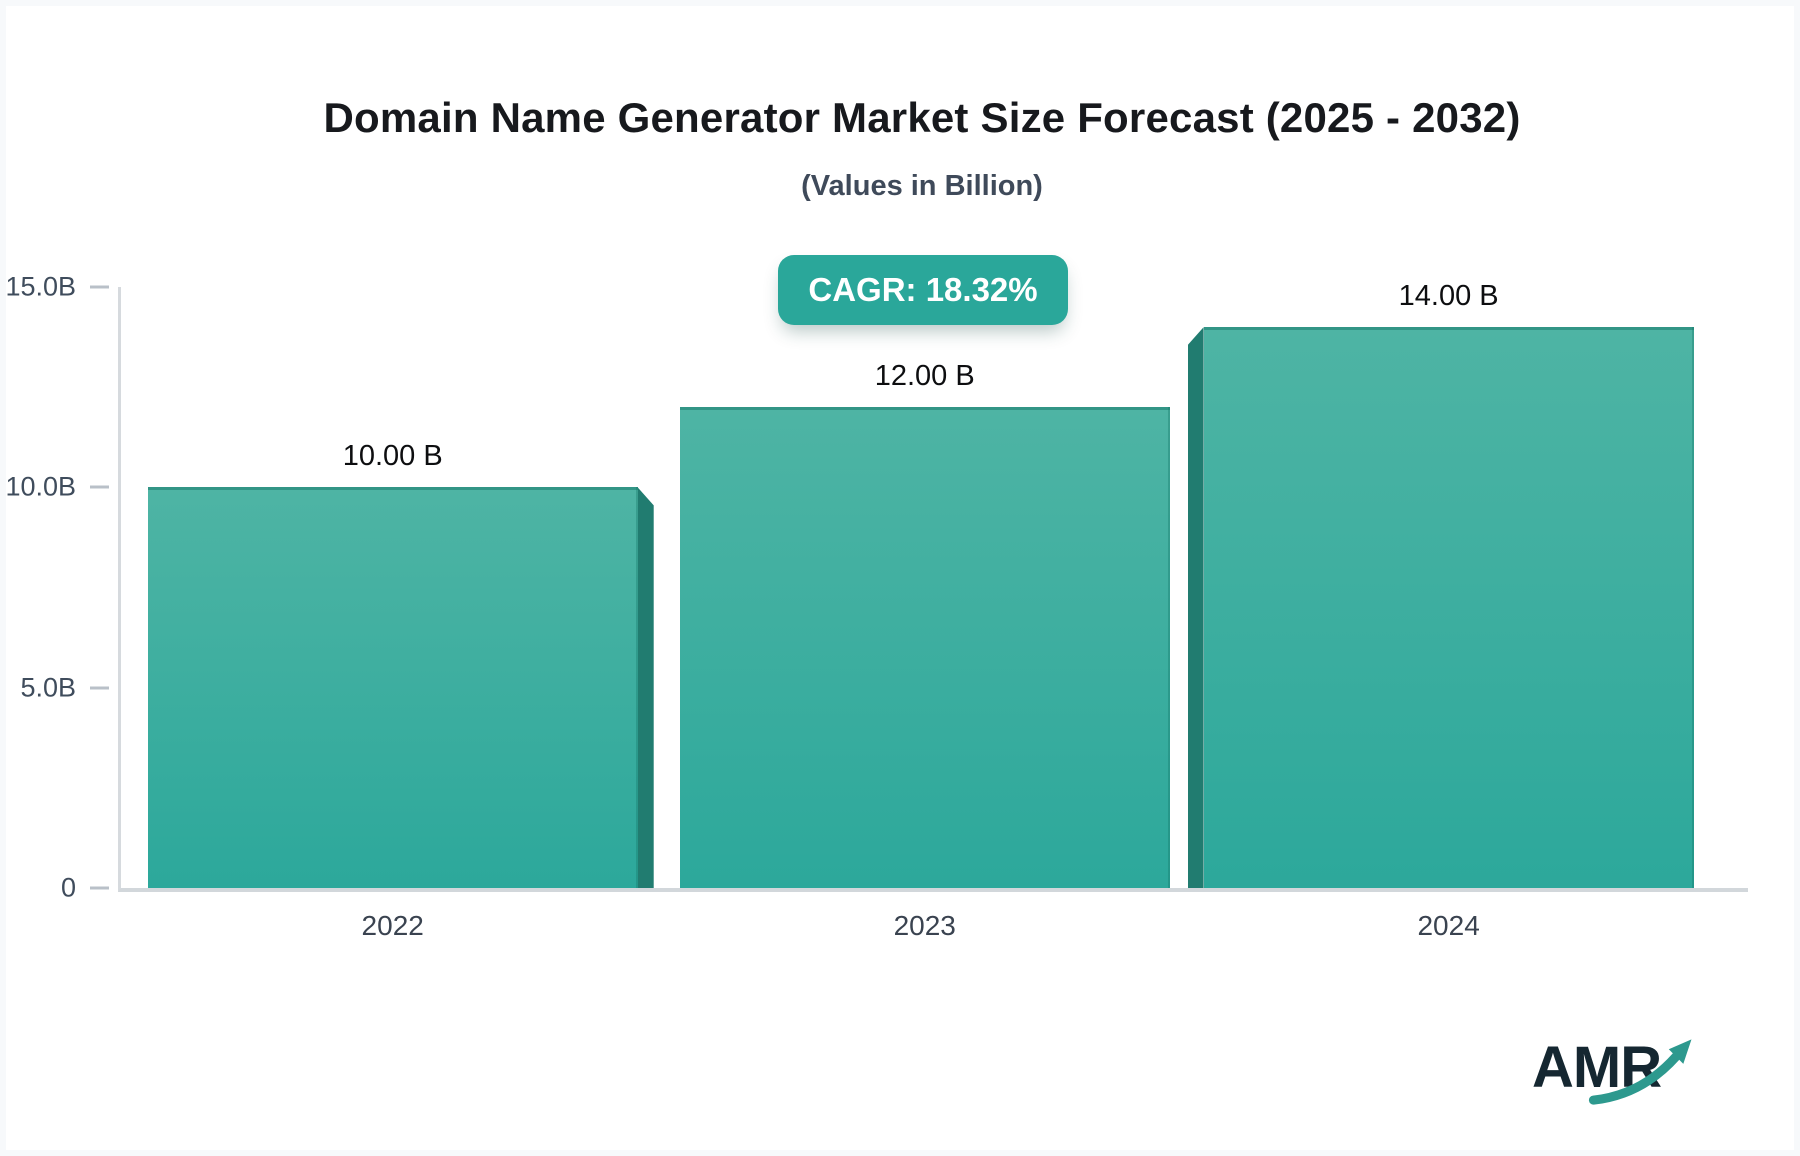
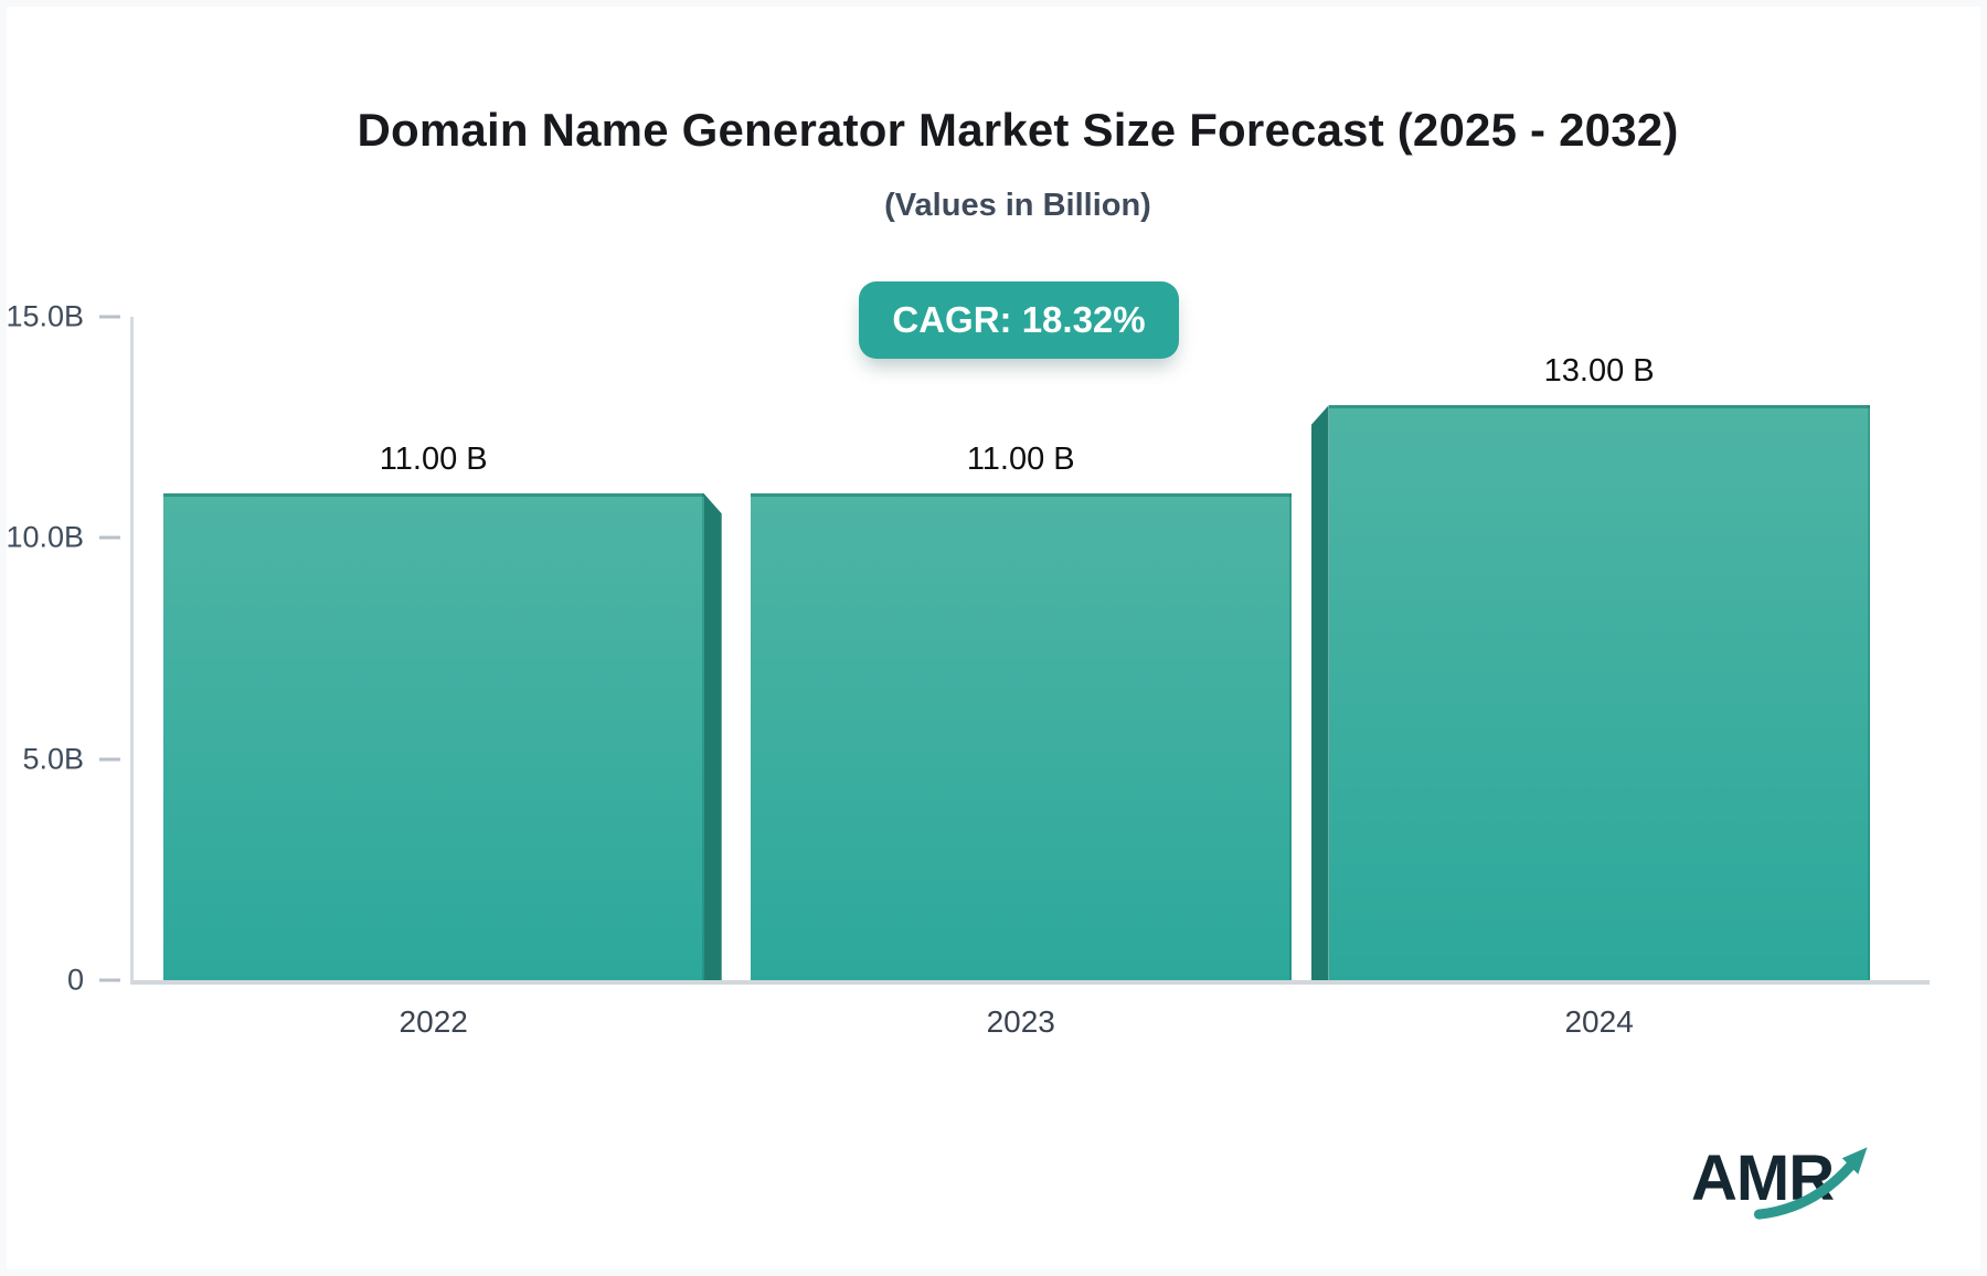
2022: 10.00 -> 11.00
2023: 12.00 -> 11.00
2024: 14.00 -> 13.00
